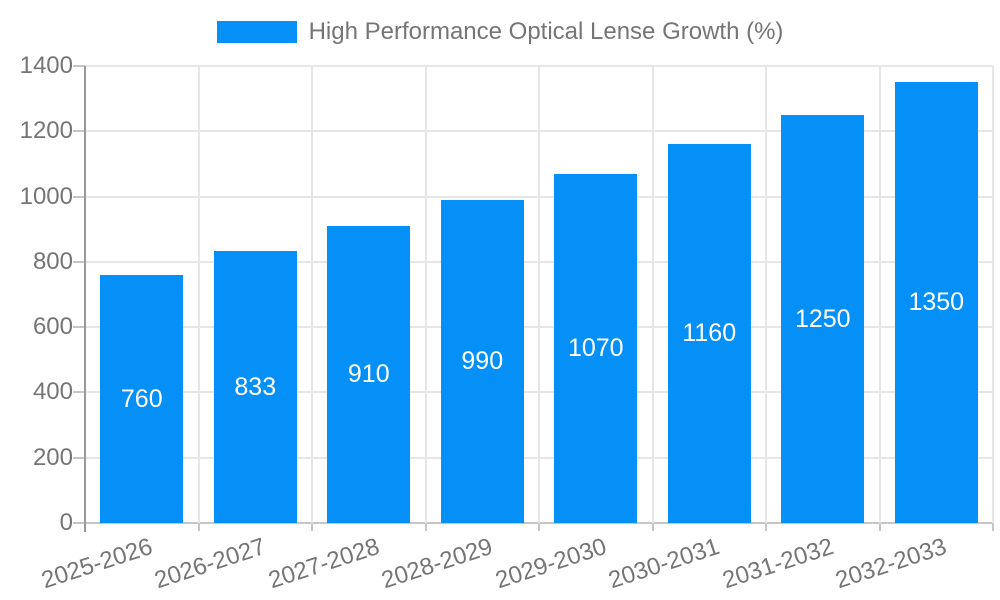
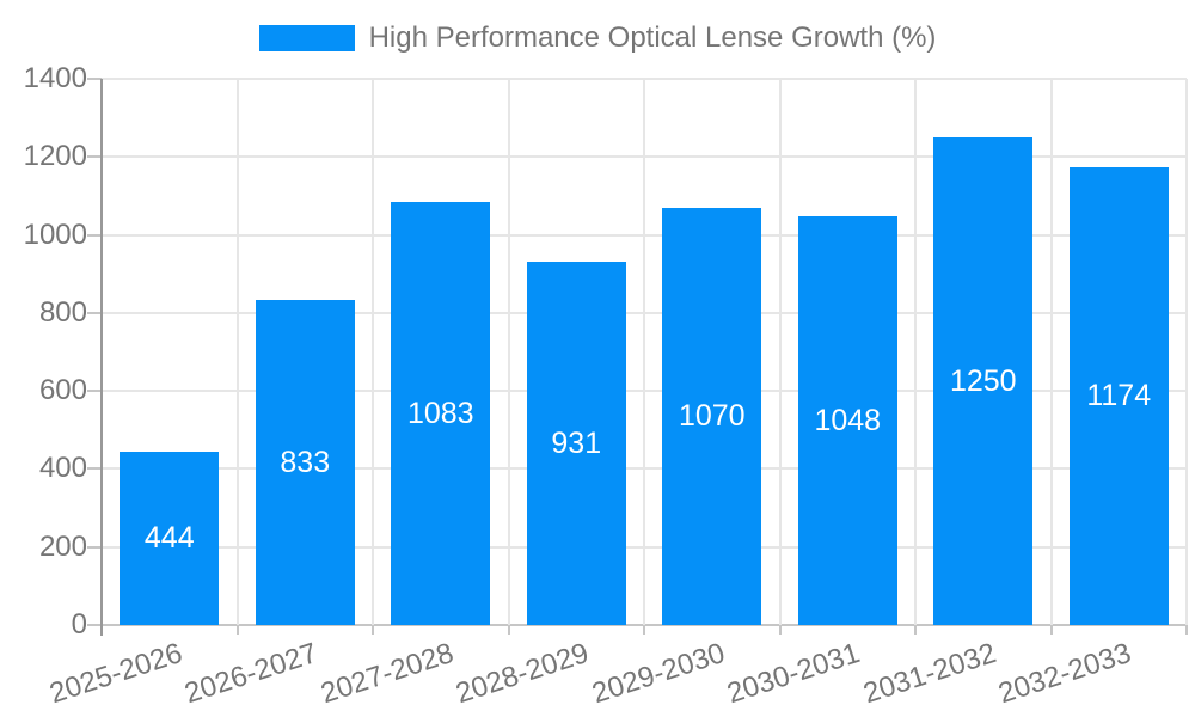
2025-2026: 760 -> 444
2027-2028: 910 -> 1083
2028-2029: 990 -> 931
2030-2031: 1160 -> 1048
2032-2033: 1350 -> 1174
